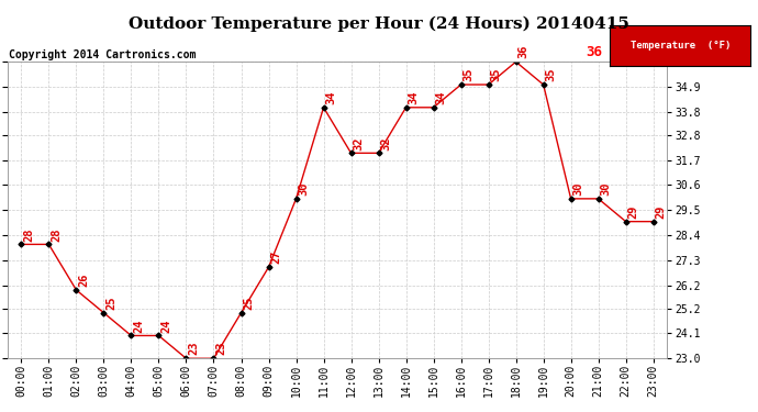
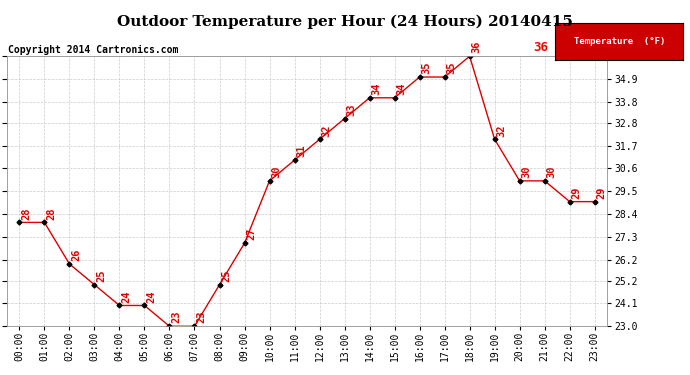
11:00: 34 -> 31
13:00: 32 -> 33
19:00: 35 -> 32
